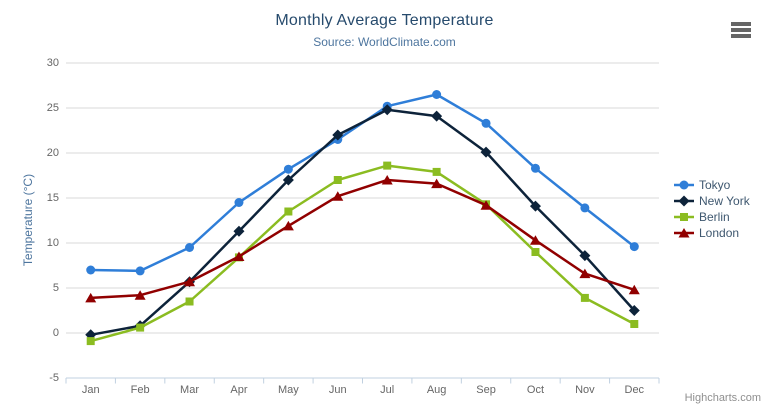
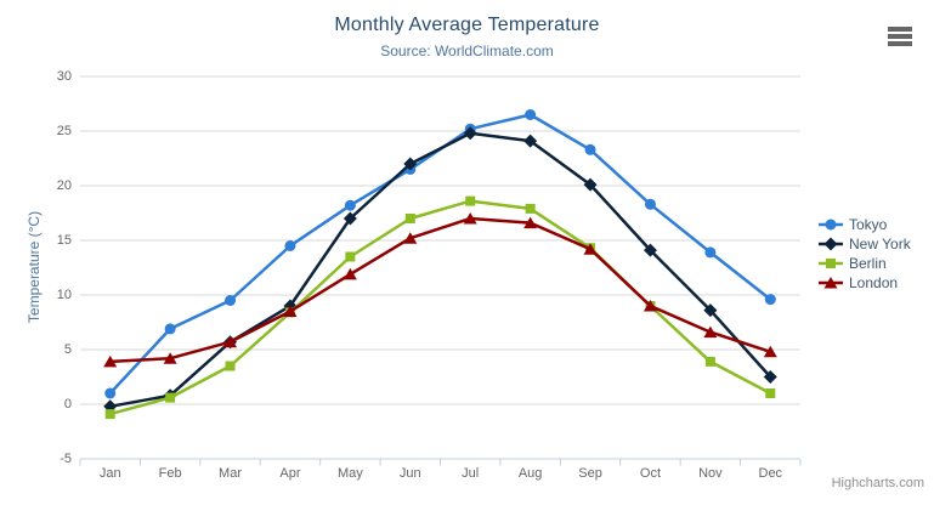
Tokyo/Jan: 7 -> 1
New York/Apr: 11 -> 9
London/Oct: 10 -> 9
